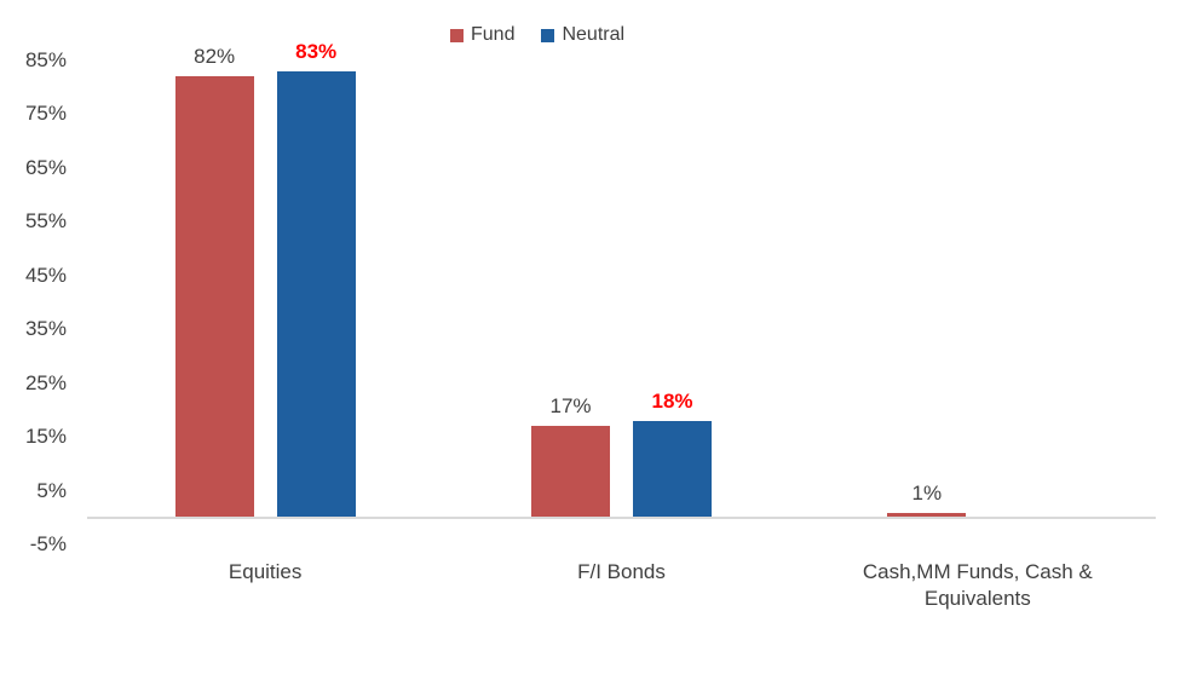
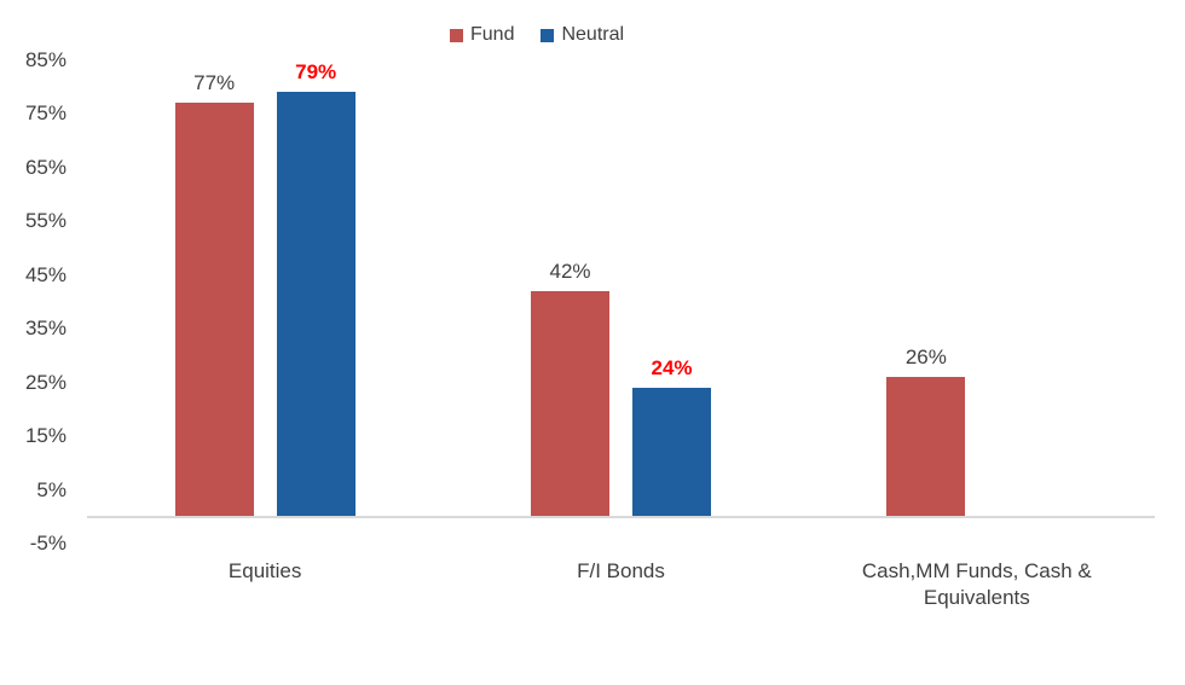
Fund/Equities: 82% -> 77%
Neutral/Equities: 83% -> 79%
Fund/F/I Bonds: 17% -> 42%
Neutral/F/I Bonds: 18% -> 24%
Fund/Cash,MM Funds, Cash & Equivalents: 1% -> 26%
